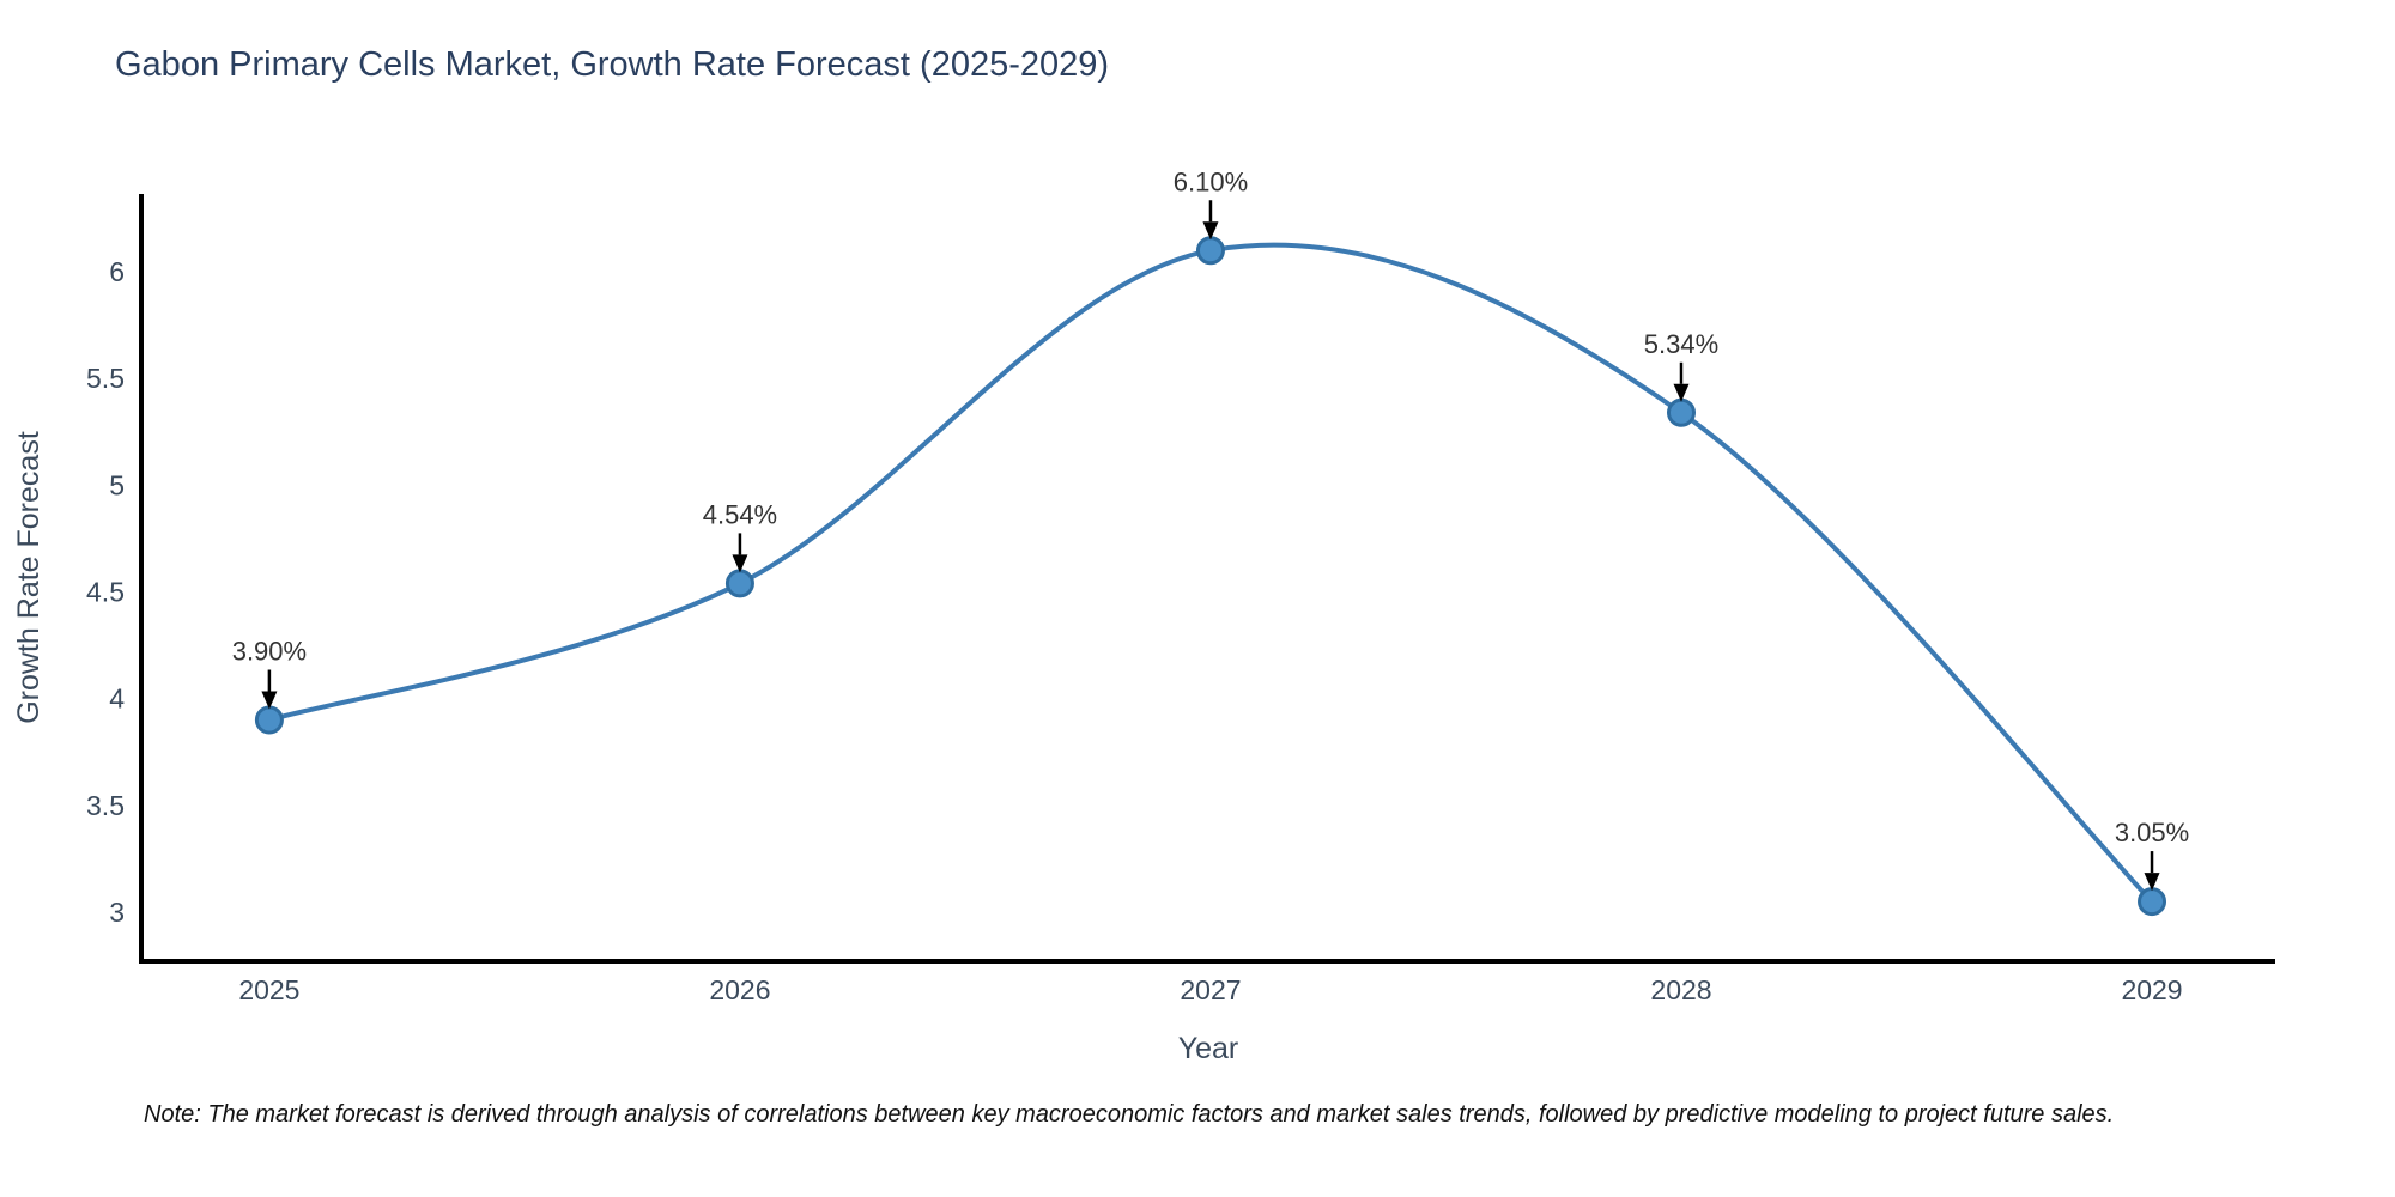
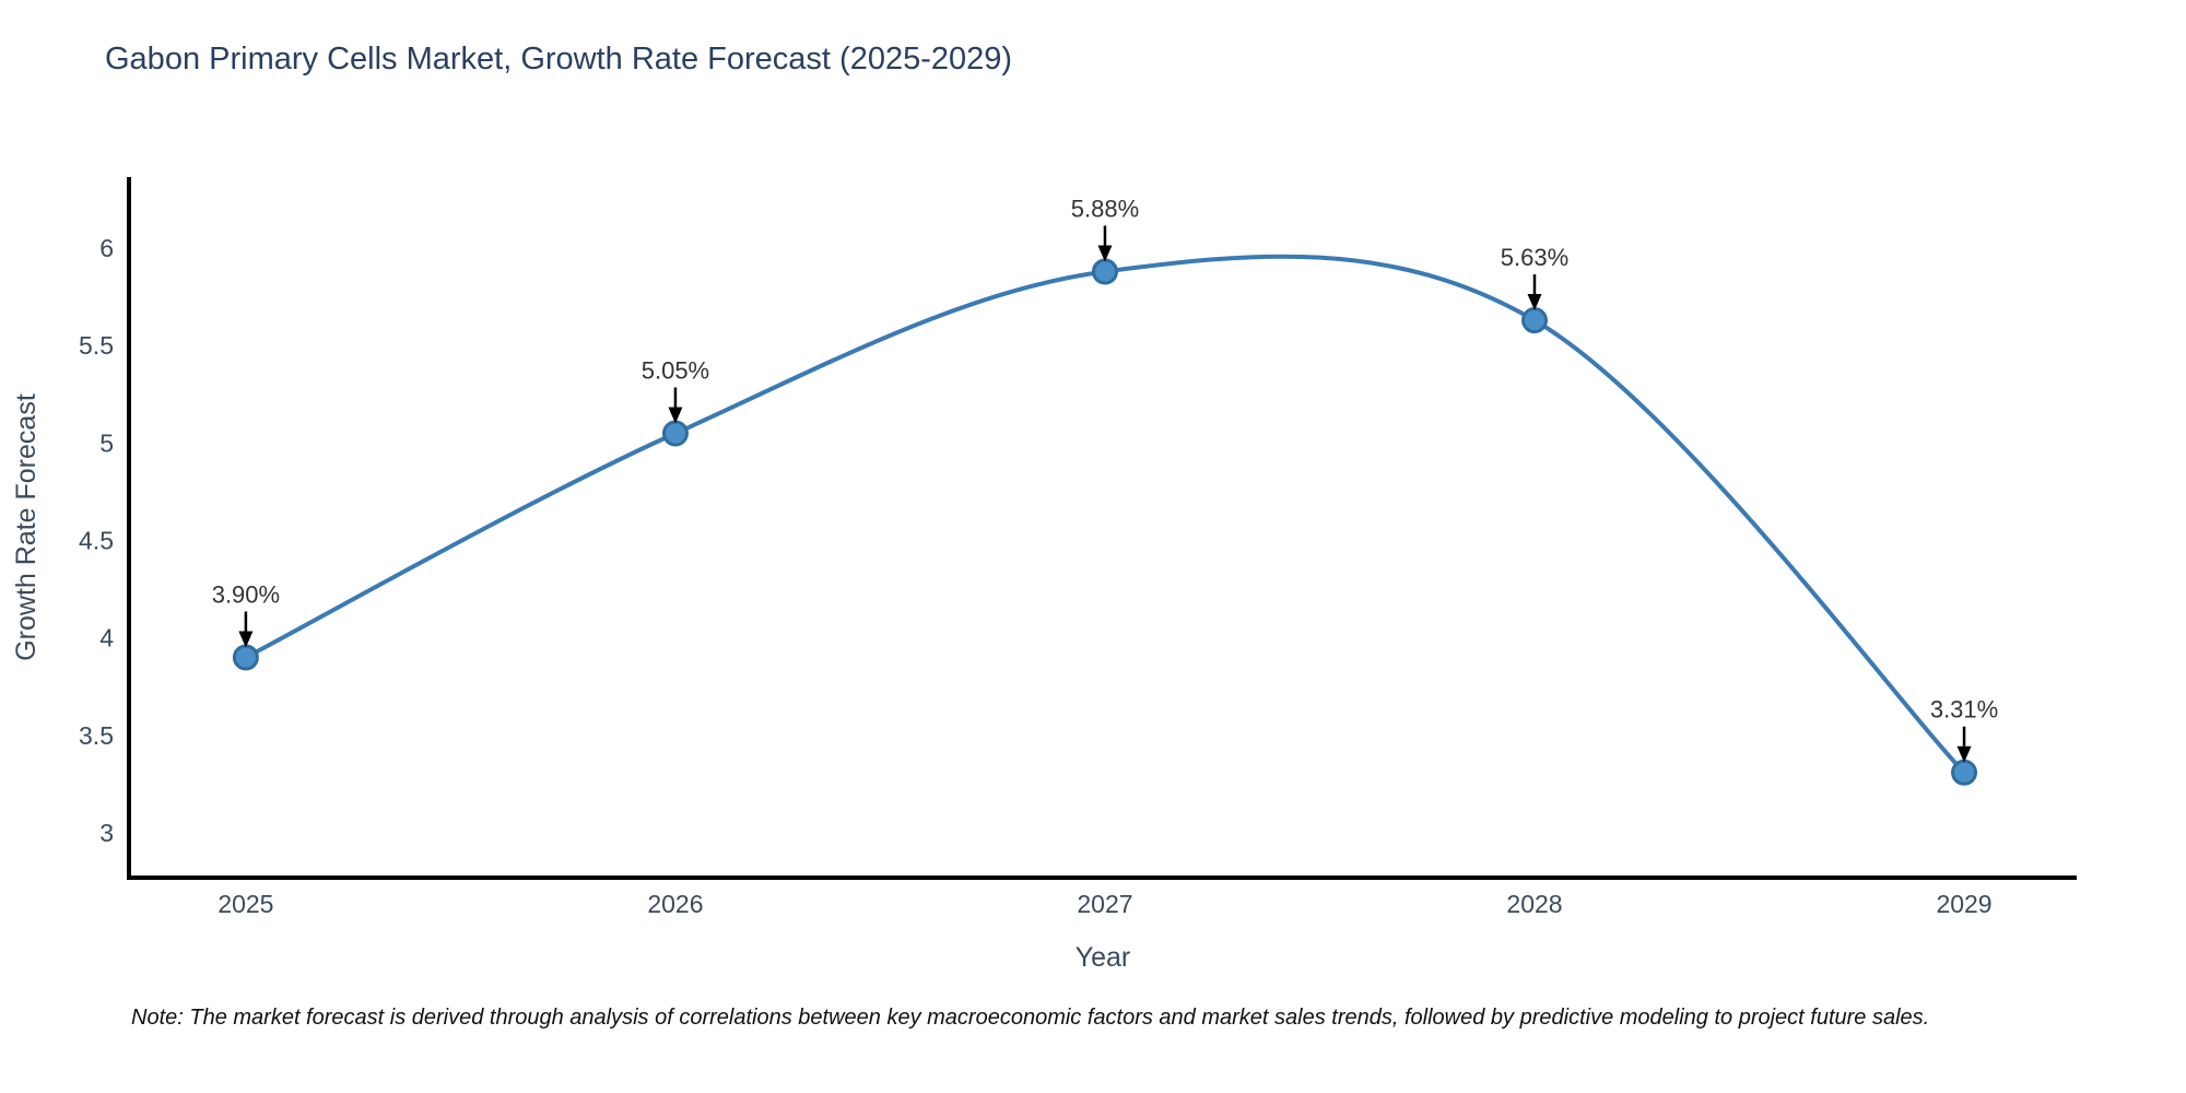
2026: 4.54% -> 5.05%
2027: 6.10% -> 5.88%
2028: 5.34% -> 5.63%
2029: 3.05% -> 3.31%
